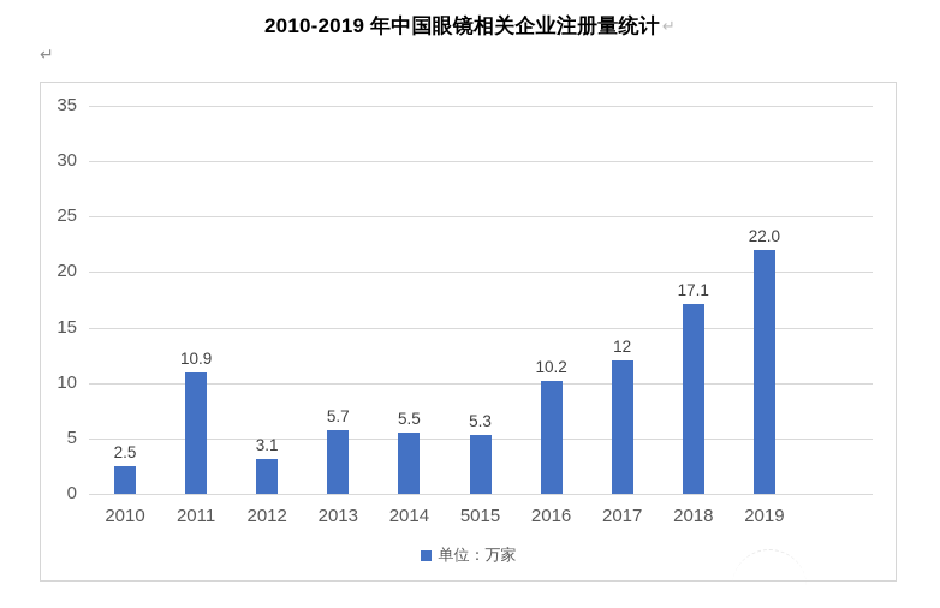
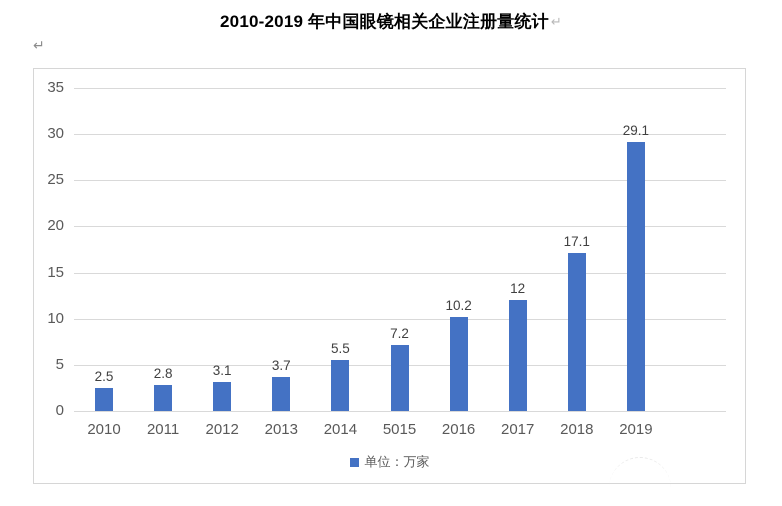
2011: 10.9 -> 2.8
2013: 5.7 -> 3.7
5015: 5.3 -> 7.2
2019: 22.0 -> 29.1
